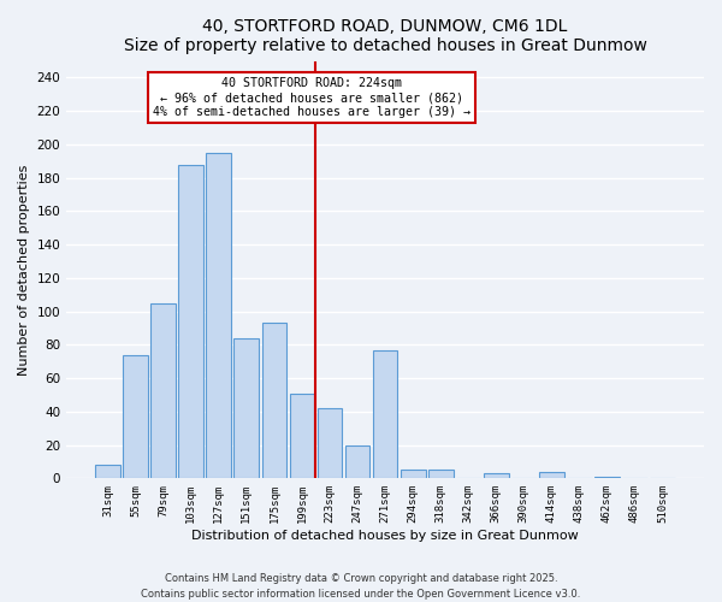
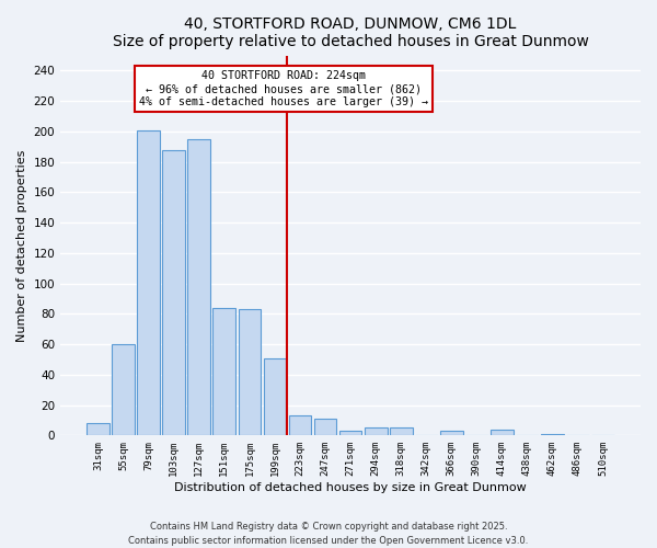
55sqm: 74 -> 60
79sqm: 105 -> 201
175sqm: 93 -> 83
223sqm: 42 -> 13
247sqm: 20 -> 11
271sqm: 77 -> 3
